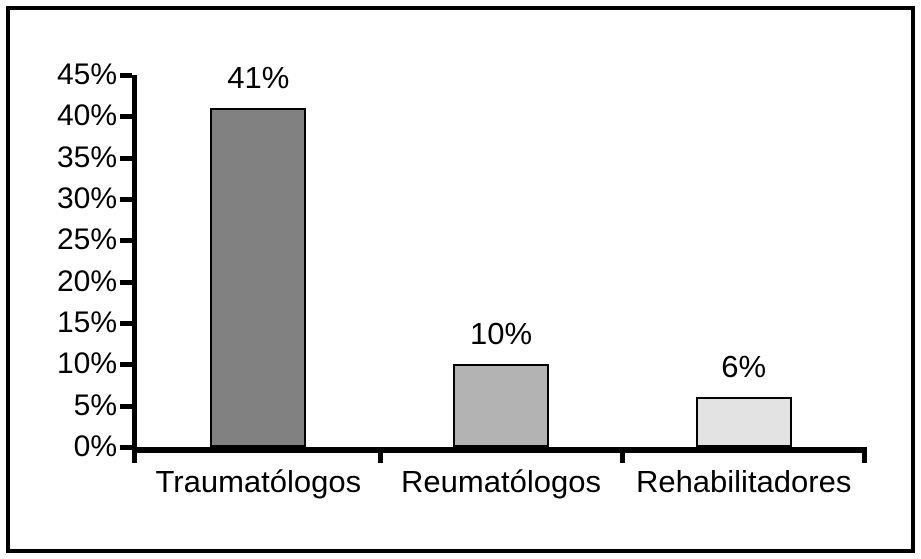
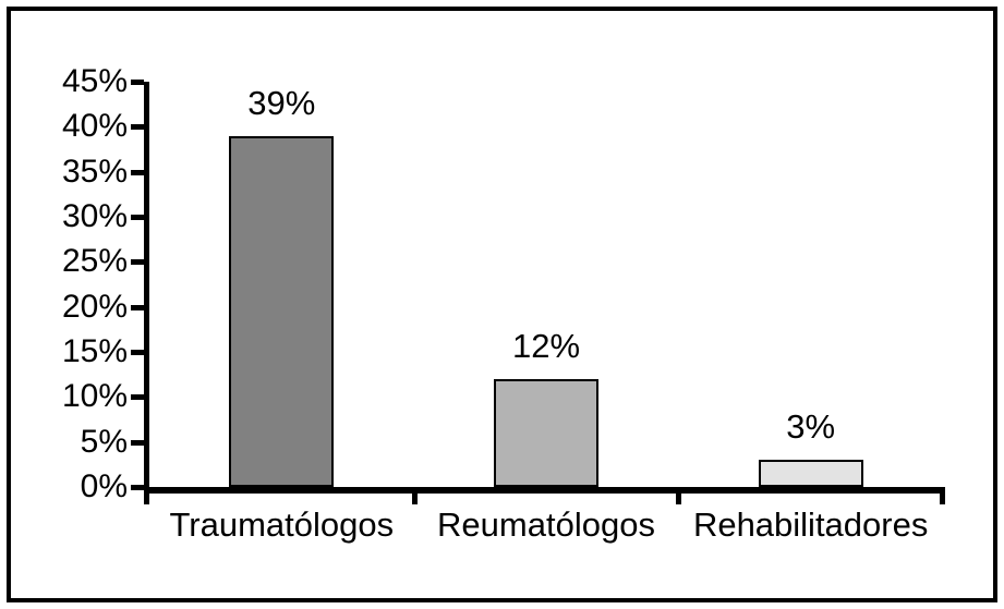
Traumatólogos: 41% -> 39%
Reumatólogos: 10% -> 12%
Rehabilitadores: 6% -> 3%
